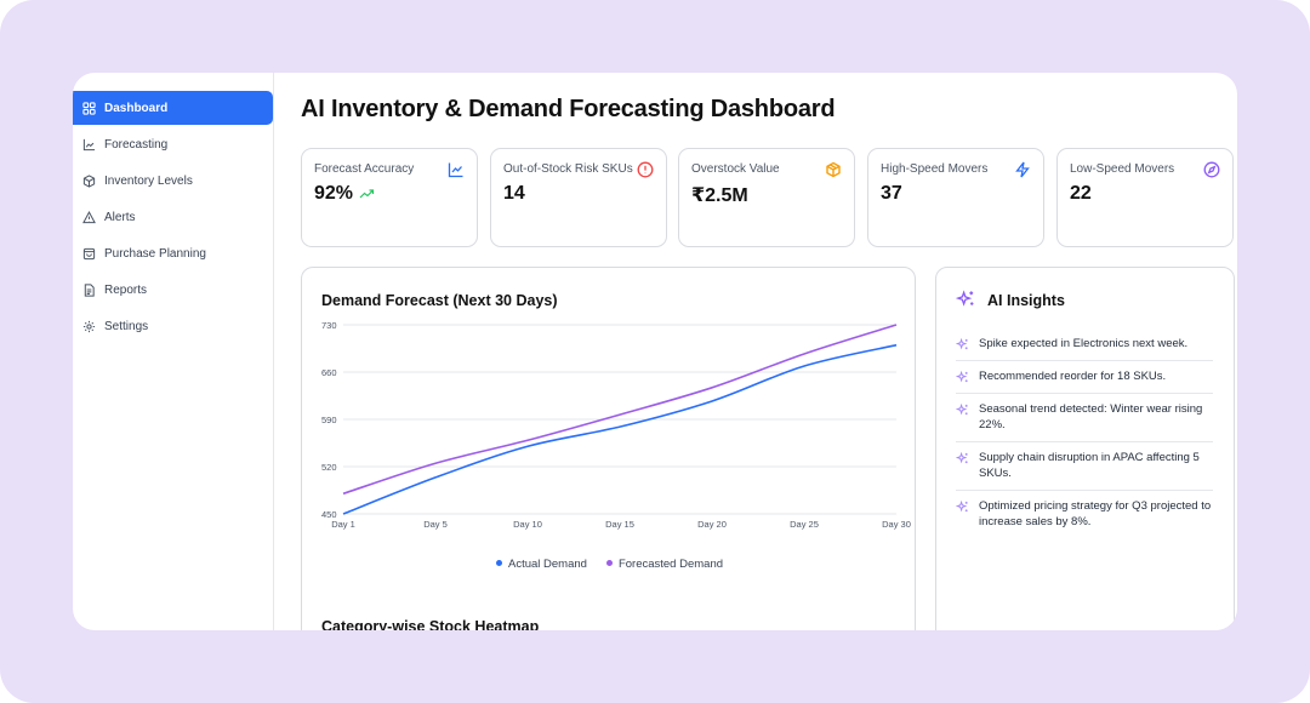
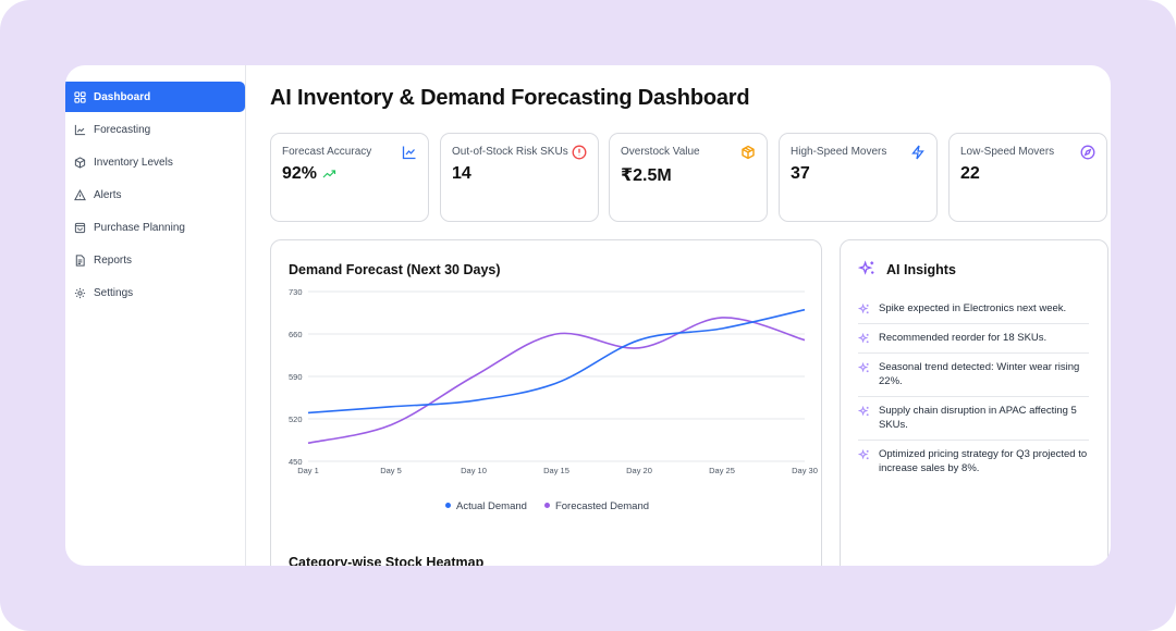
Actual Demand/Day 1: 450 -> 530
Actual Demand/Day 5: 500 -> 540
Forecasted Demand/Day 5: 520 -> 510
Forecasted Demand/Day 10: 560 -> 590
Forecasted Demand/Day 15: 600 -> 660
Actual Demand/Day 20: 620 -> 650
Forecasted Demand/Day 30: 730 -> 650
